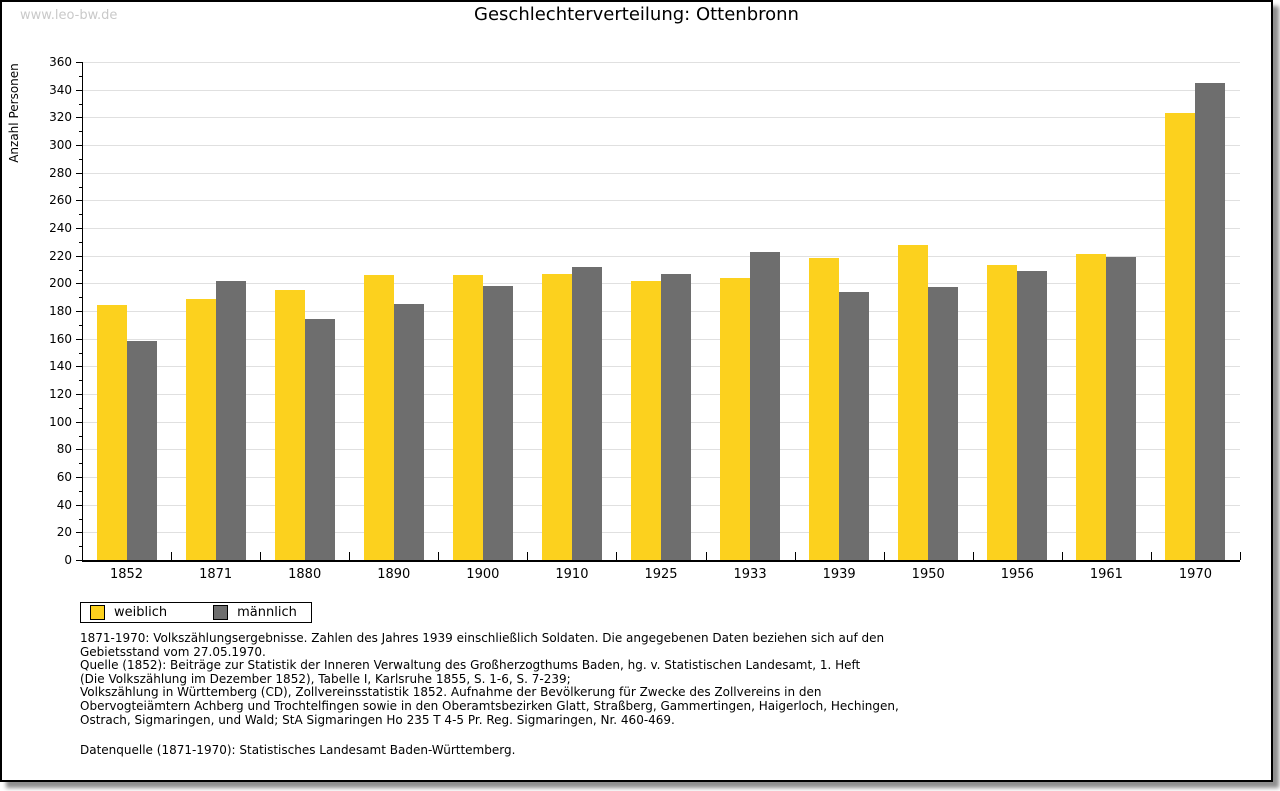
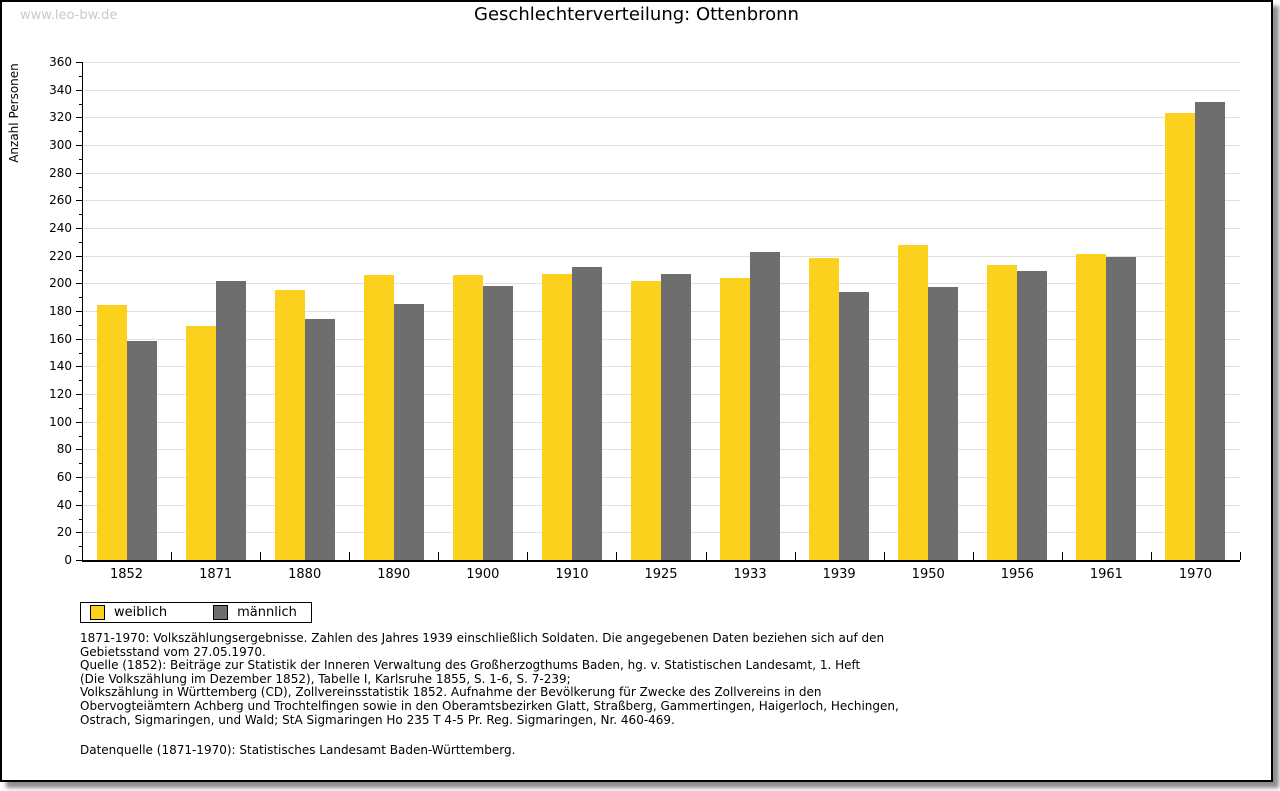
weiblich/1871: 189 -> 169
männlich/1970: 345 -> 331
